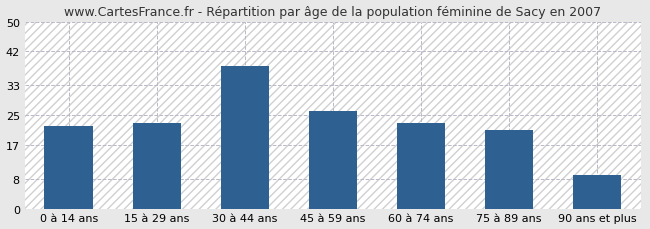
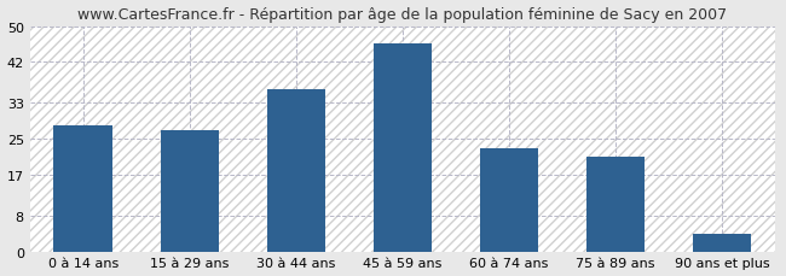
0 à 14 ans: 22 -> 28
15 à 29 ans: 23 -> 27
30 à 44 ans: 38 -> 36
45 à 59 ans: 26 -> 46
90 ans et plus: 9 -> 4
